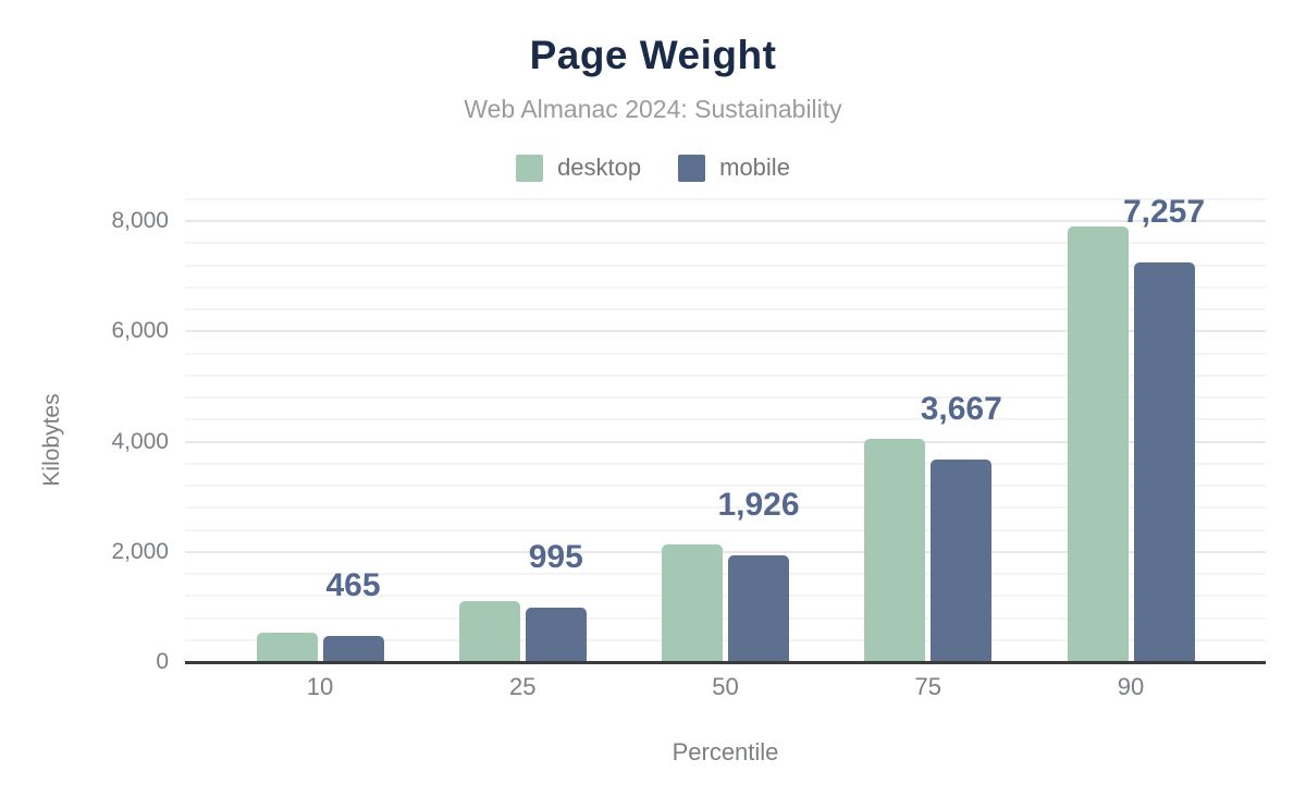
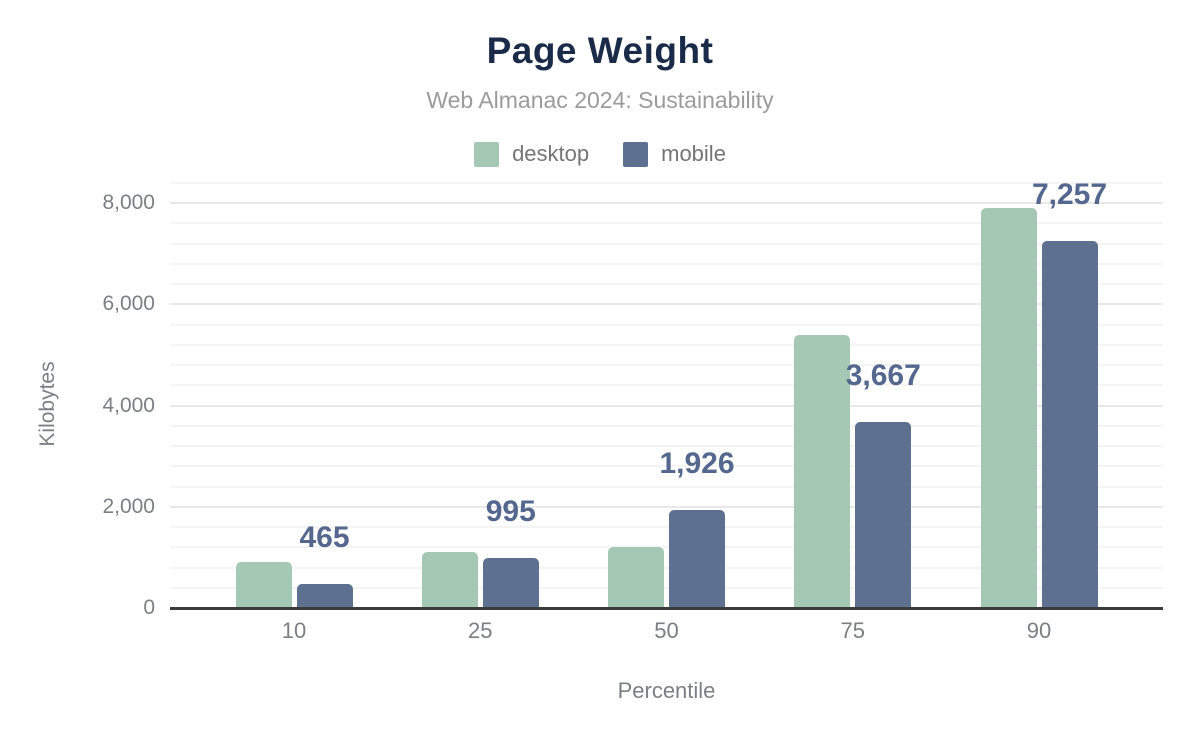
desktop/10: 500 -> 900
desktop/50: 2100 -> 1200
desktop/75: 4100 -> 5400
